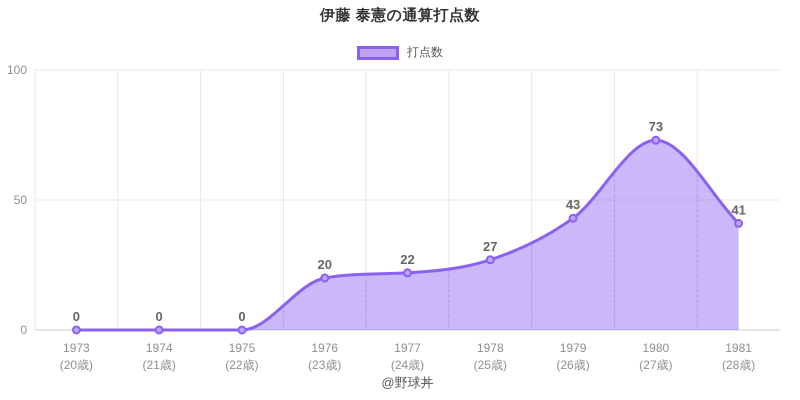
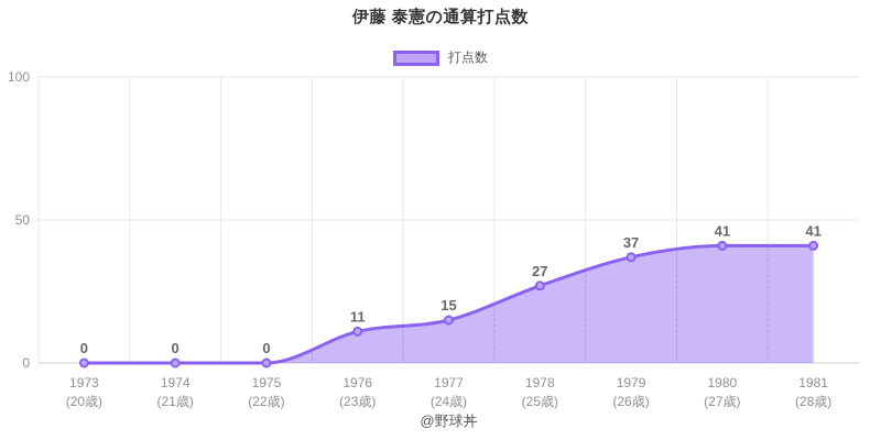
1976: 20 -> 11
1977: 22 -> 15
1979: 43 -> 37
1980: 73 -> 41
